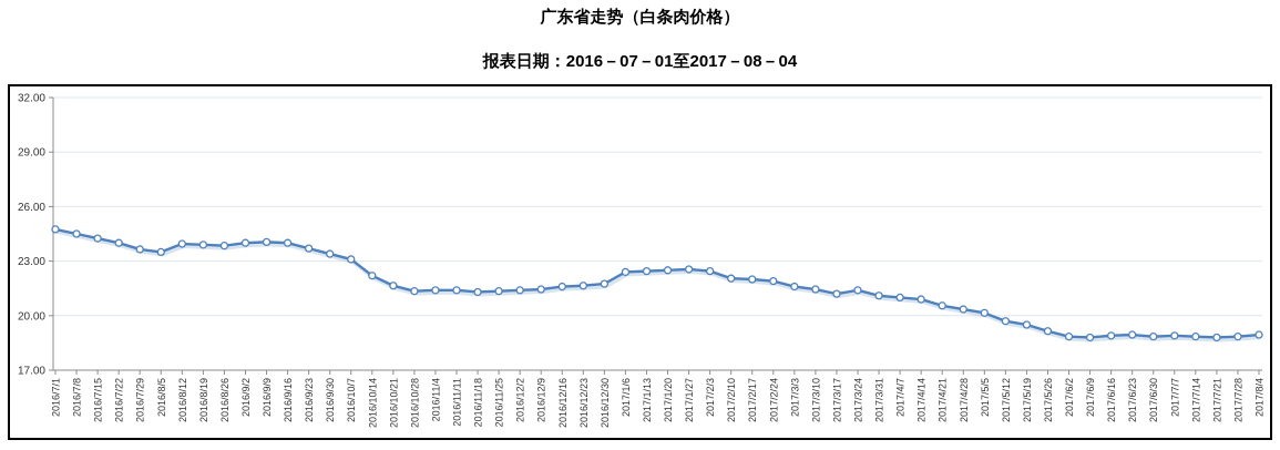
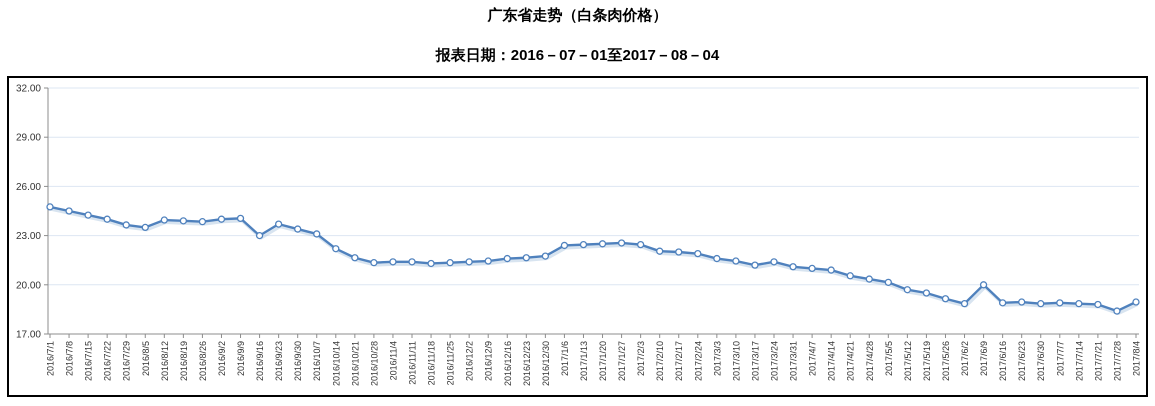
2016/9/16: 24.0 -> 23.0
2017/6/9: 18.8 -> 20.0
2017/7/28: 18.9 -> 18.4
